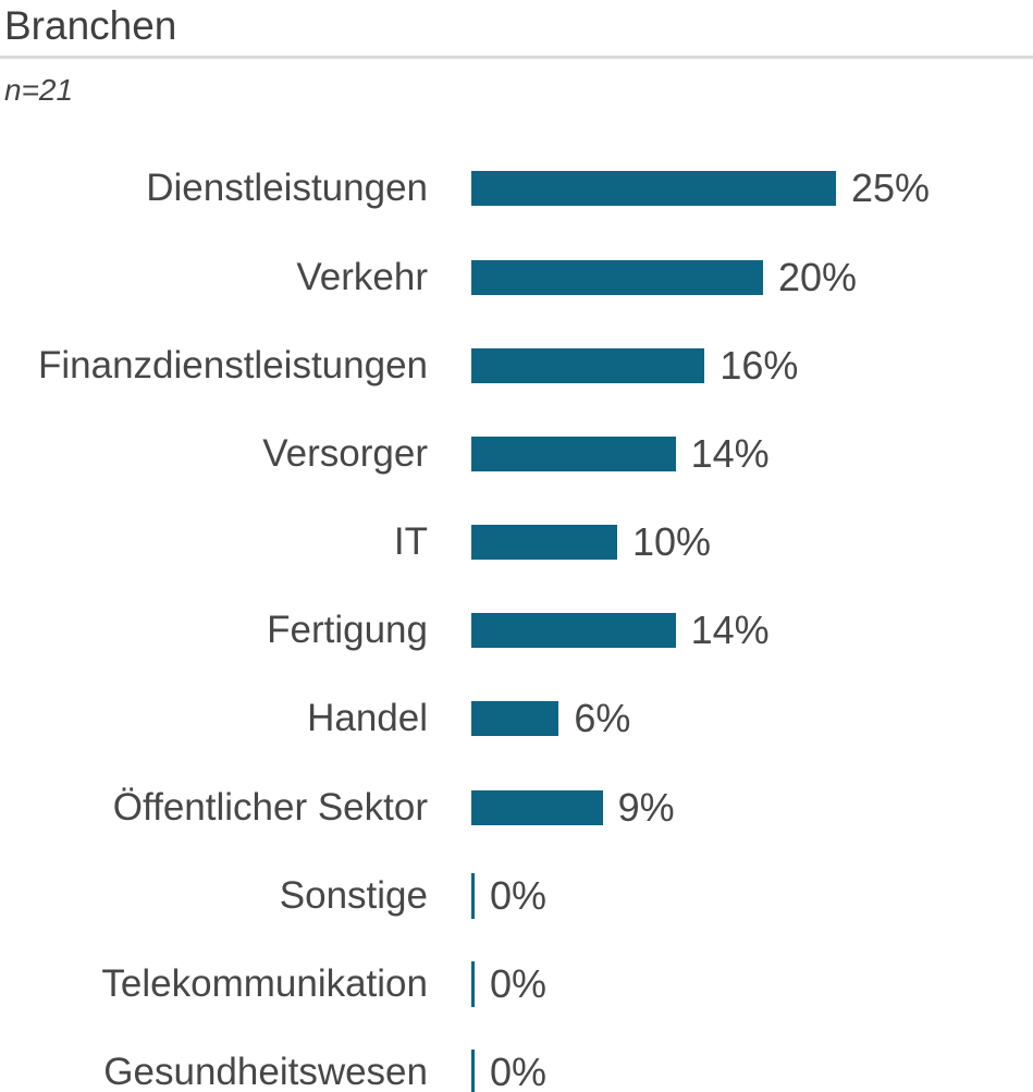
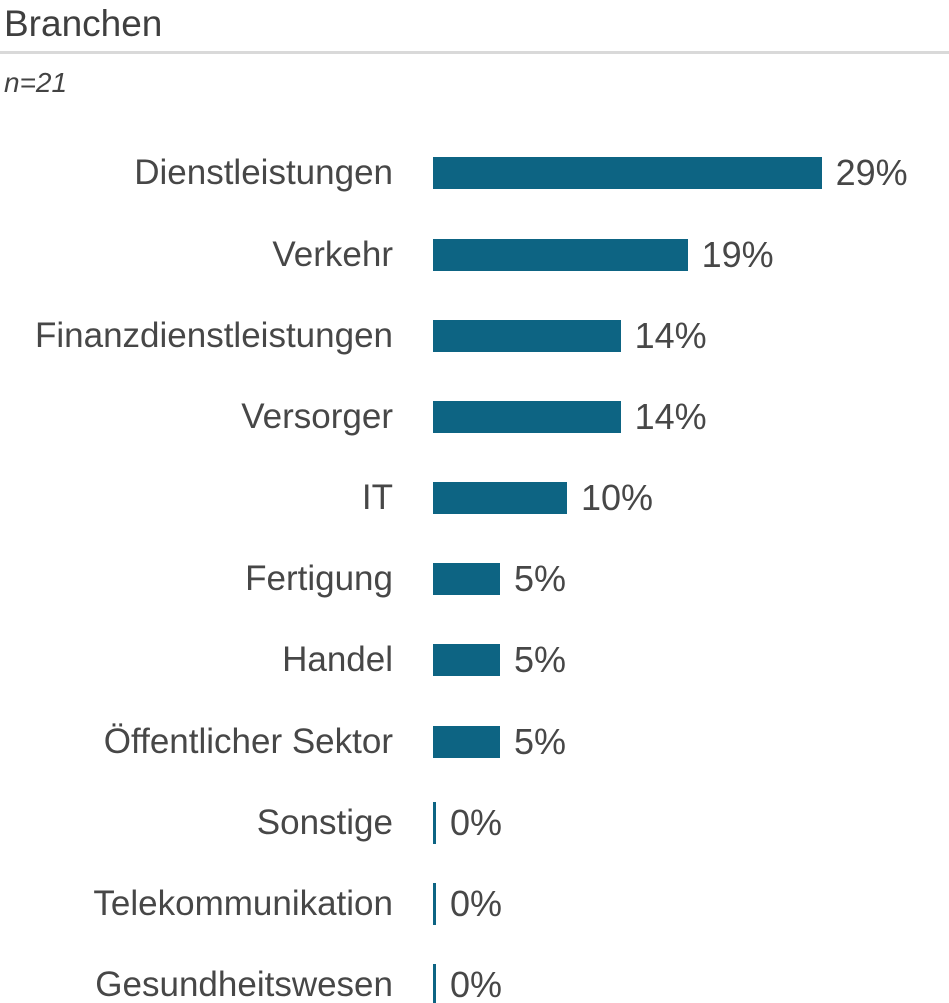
Dienstleistungen: 25% -> 29%
Verkehr: 20% -> 19%
Finanzdienstleistungen: 16% -> 14%
Fertigung: 14% -> 5%
Handel: 6% -> 5%
Öffentlicher Sektor: 9% -> 5%
